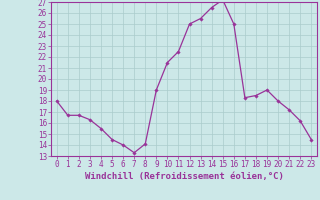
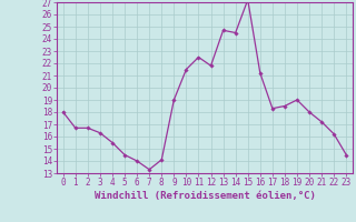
12: 25.0 -> 21.8
13: 25.5 -> 24.7
14: 26.5 -> 24.5
16: 25.0 -> 21.2
